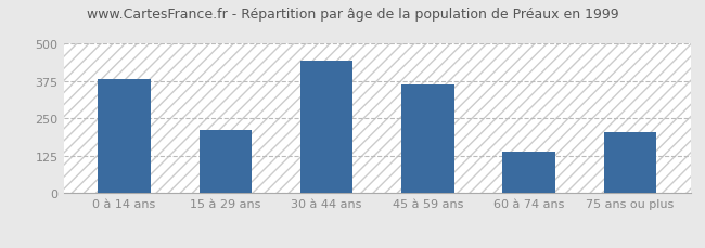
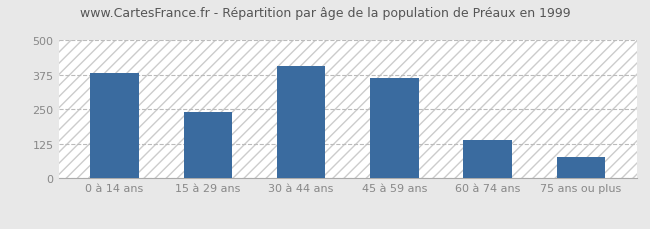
15 à 29 ans: 210 -> 241
30 à 44 ans: 445 -> 406
75 ans ou plus: 205 -> 78
